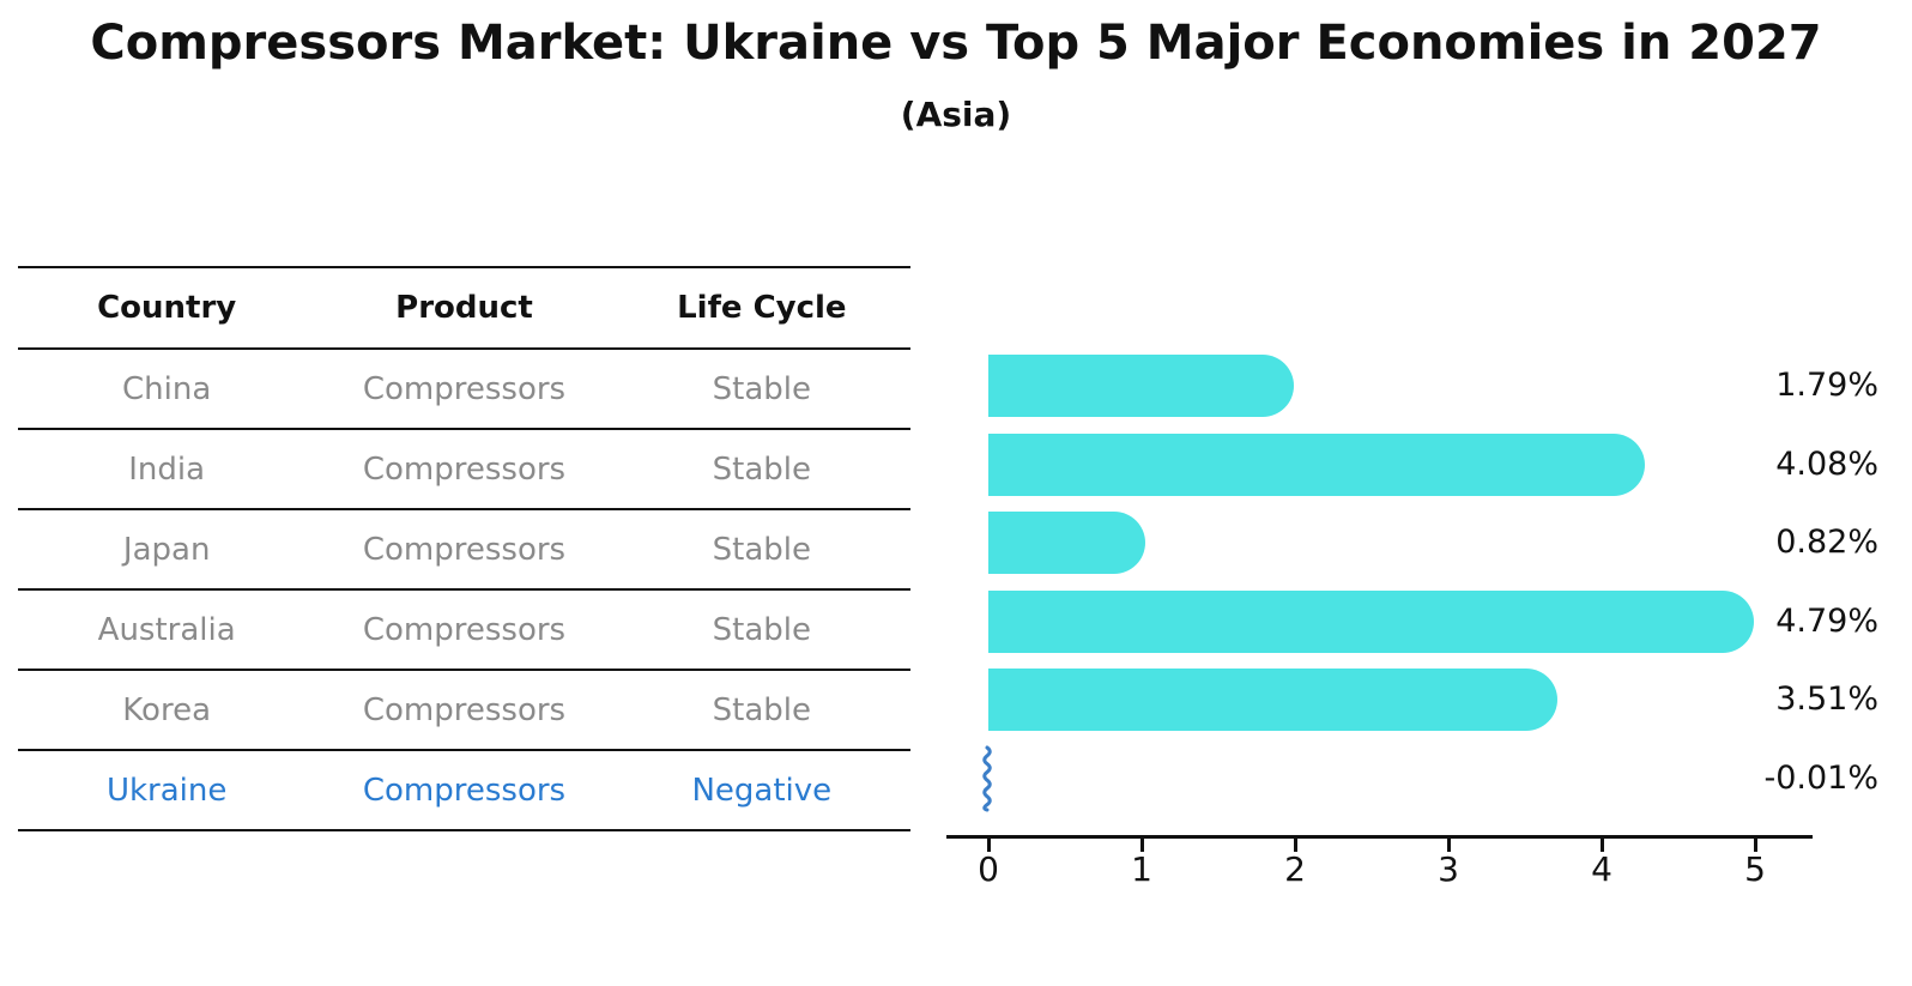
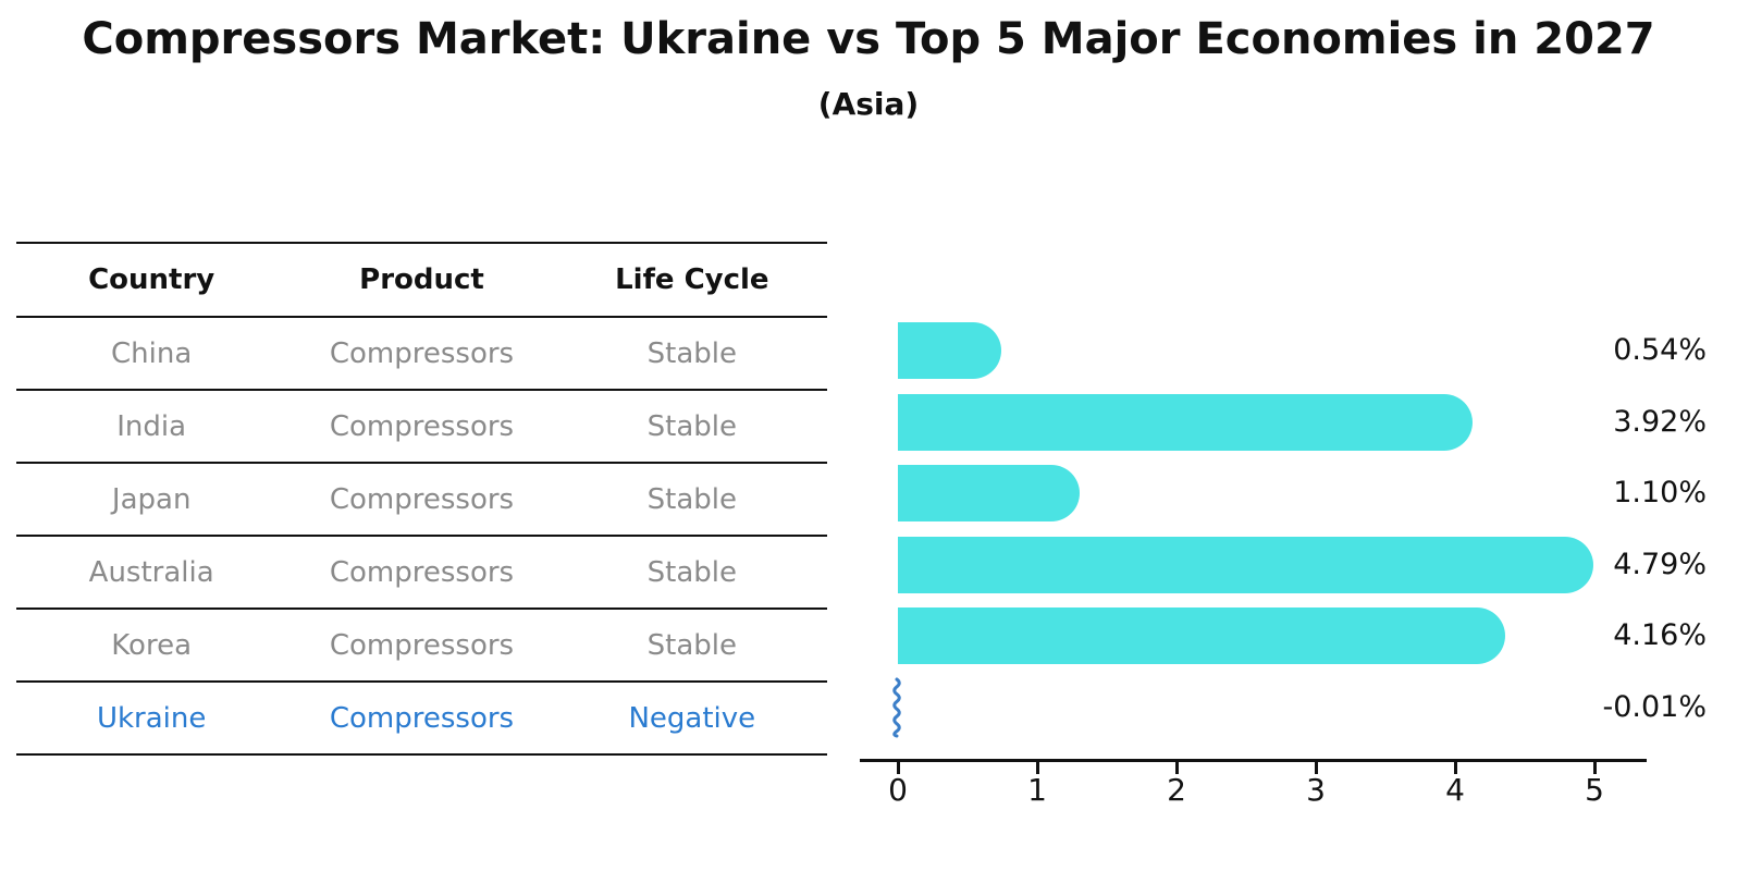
China: 1.79% -> 0.54%
India: 4.08% -> 3.92%
Japan: 0.82% -> 1.10%
Korea: 3.51% -> 4.16%
